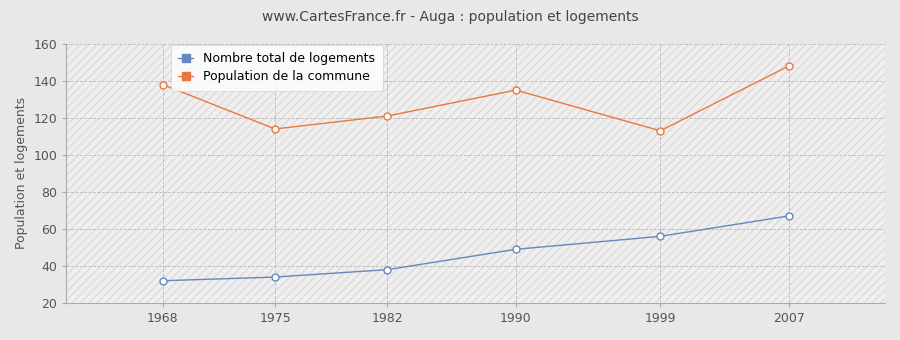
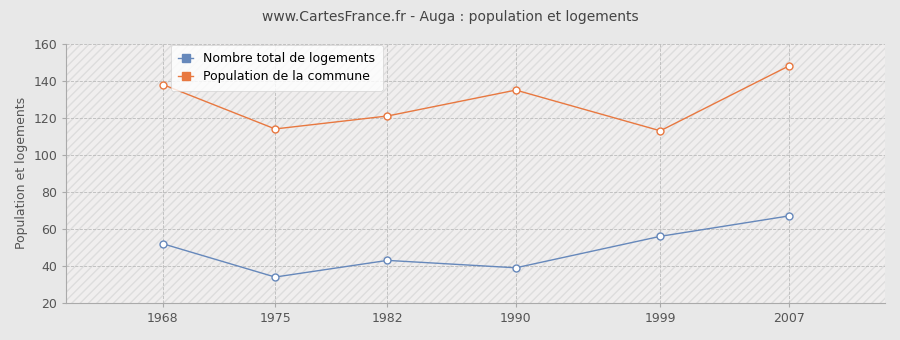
Nombre total de logements/1968: 32 -> 52
Nombre total de logements/1982: 38 -> 43
Nombre total de logements/1990: 49 -> 39
